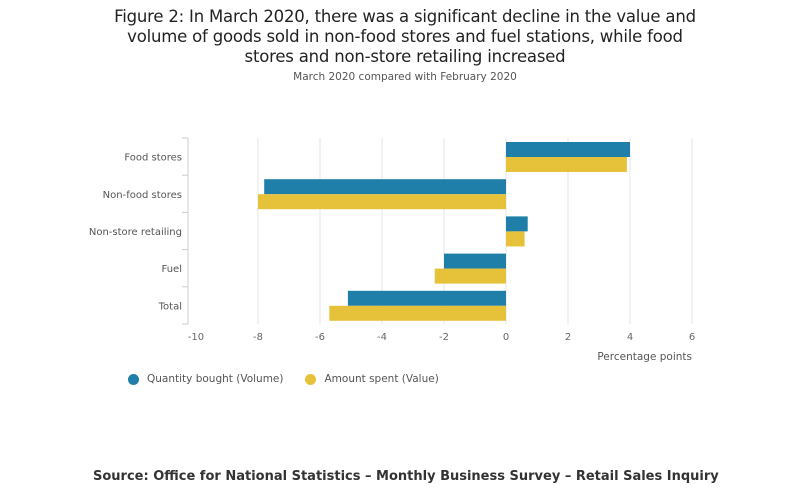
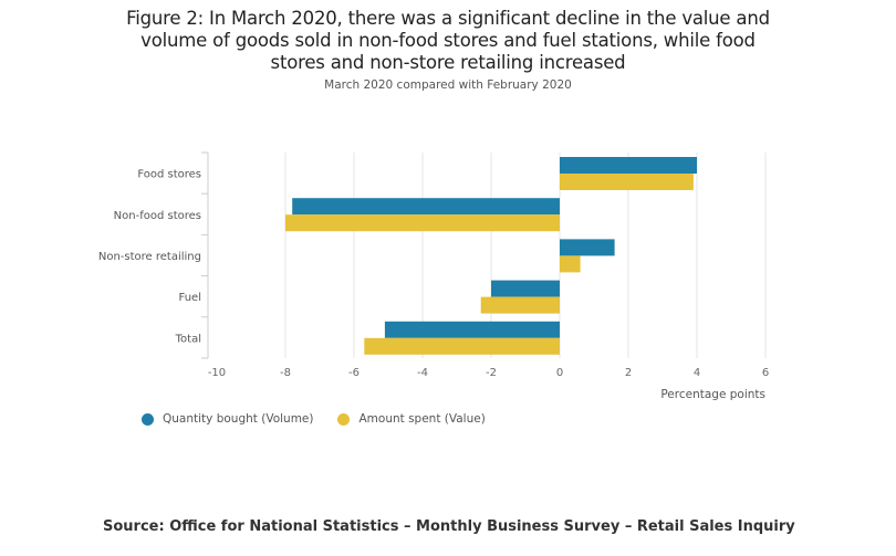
Quantity bought (Volume)/Non-store retailing: 0.7 -> 1.6
